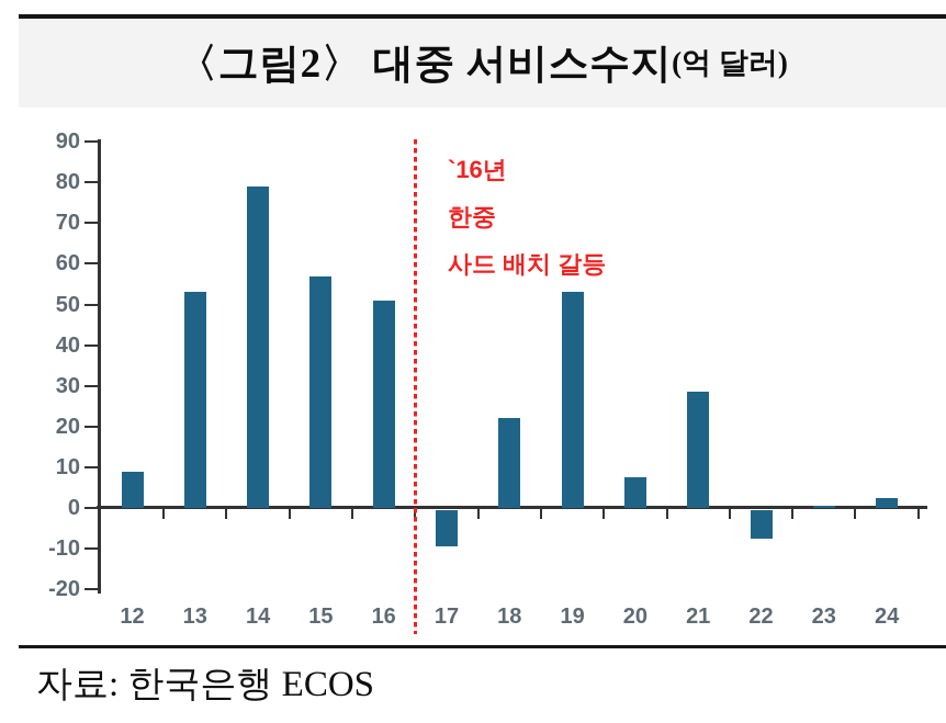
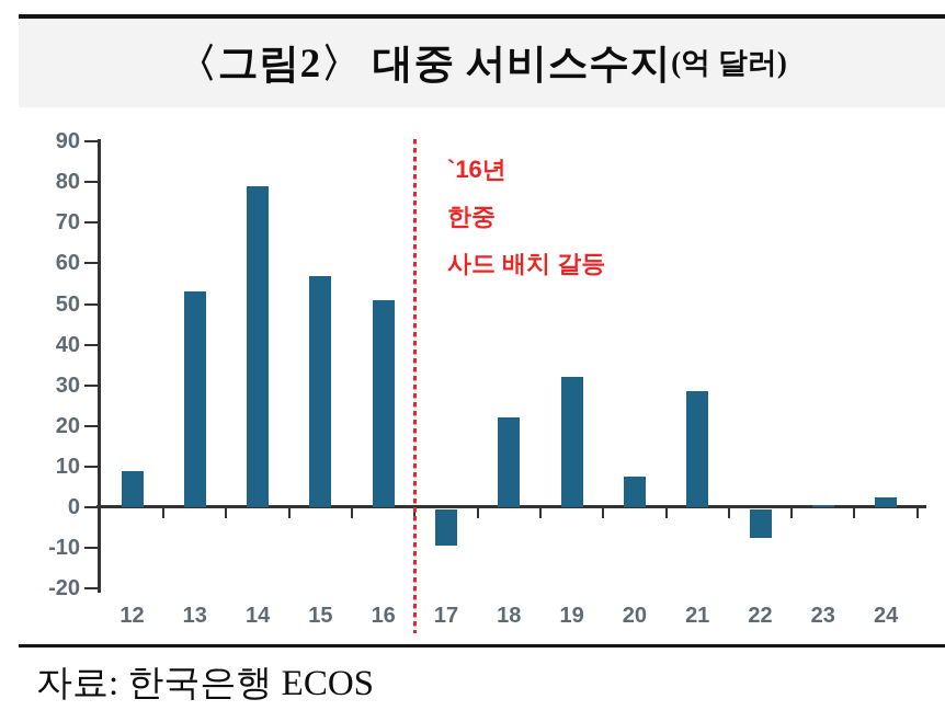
19: 53 -> 32
